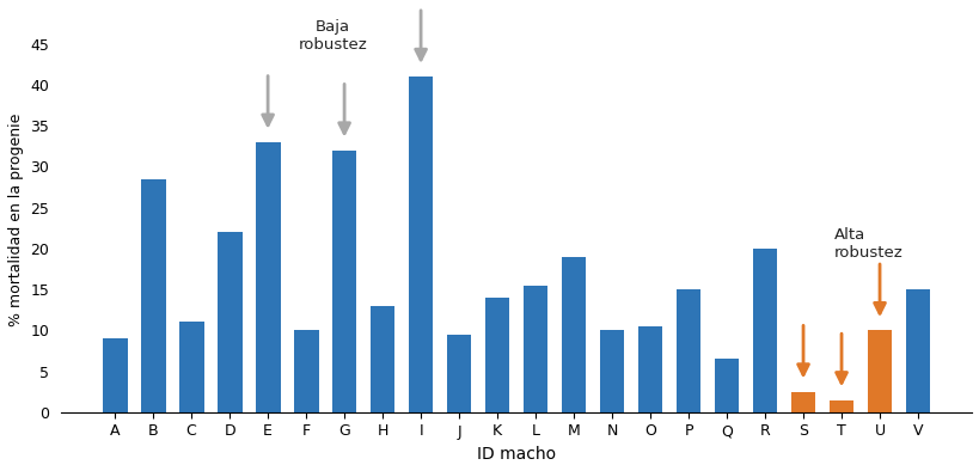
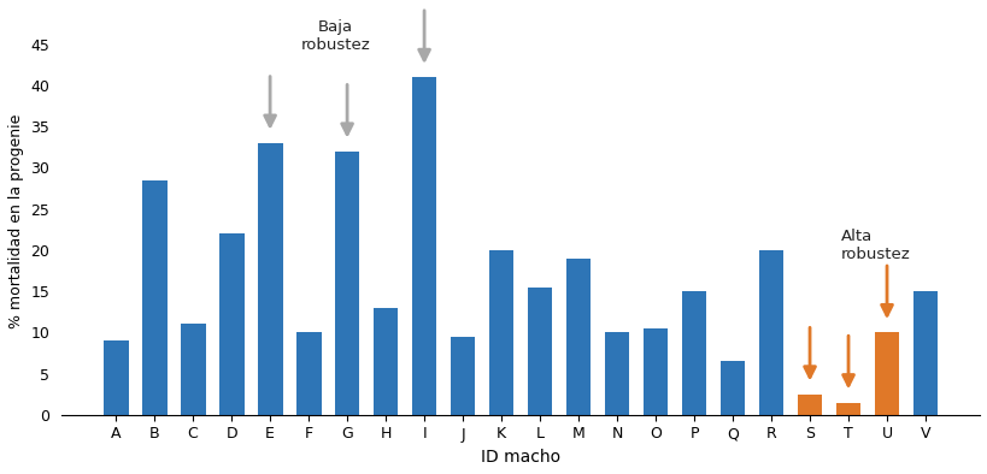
K: 14.0 -> 20.0
